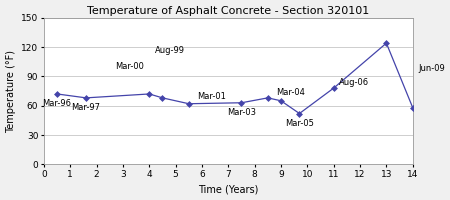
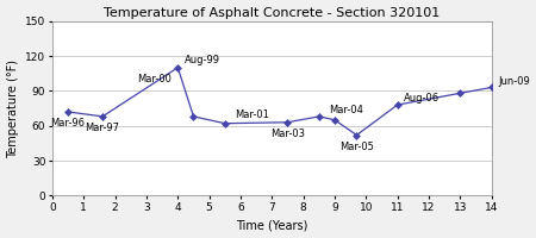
4: 72 -> 110
13: 124 -> 88
14: 58 -> 93
